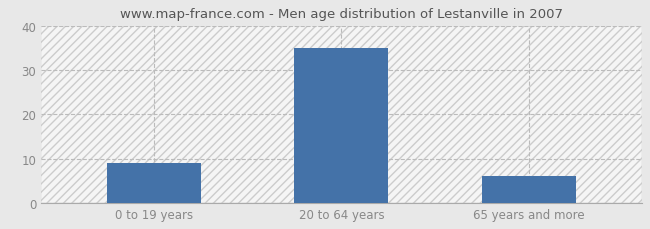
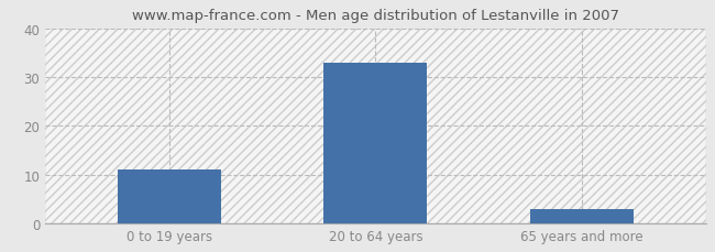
0 to 19 years: 9 -> 11
20 to 64 years: 35 -> 33
65 years and more: 6 -> 3
